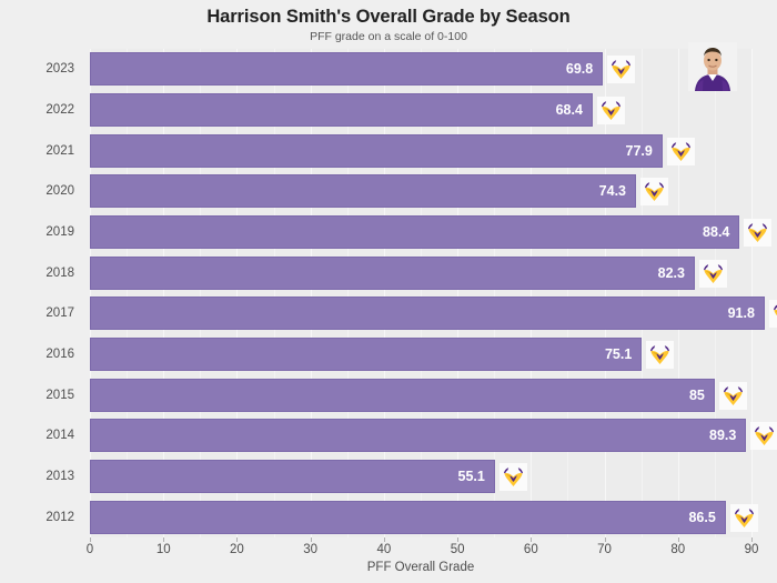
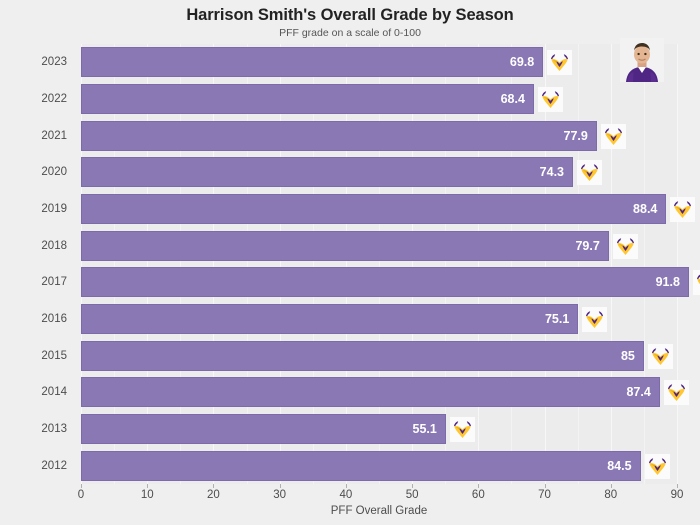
2018: 82.3 -> 79.7
2014: 89.3 -> 87.4
2012: 86.5 -> 84.5
